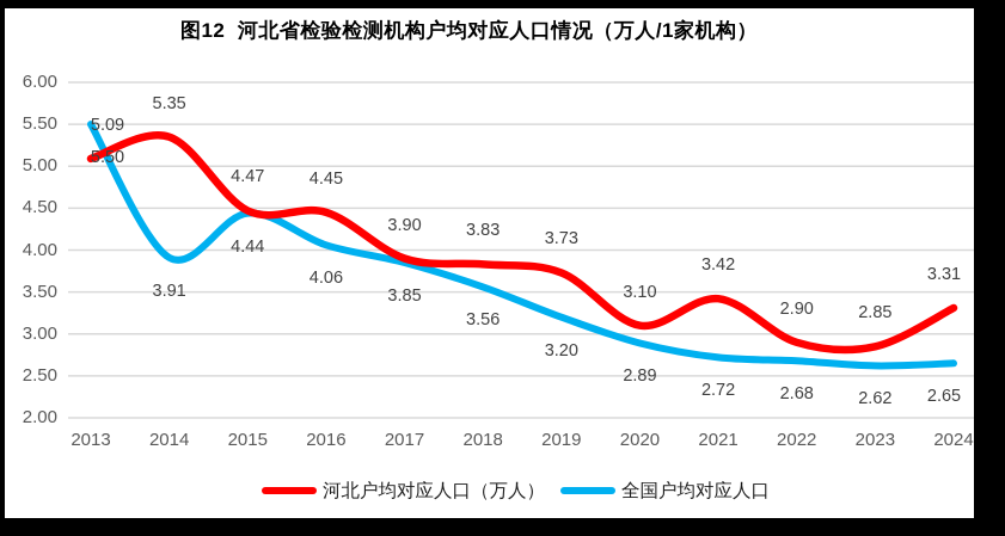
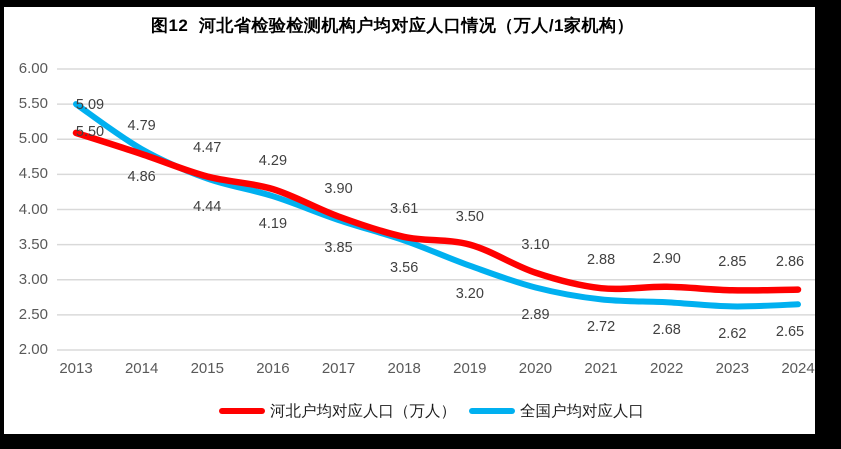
河北户均对应人口（万人）/2014: 5.35 -> 4.79
全国户均对应人口/2014: 3.91 -> 4.86
河北户均对应人口（万人）/2016: 4.45 -> 4.29
全国户均对应人口/2016: 4.06 -> 4.19
河北户均对应人口（万人）/2018: 3.83 -> 3.61
河北户均对应人口（万人）/2019: 3.73 -> 3.50
河北户均对应人口（万人）/2021: 3.42 -> 2.88
河北户均对应人口（万人）/2024: 3.31 -> 2.86
